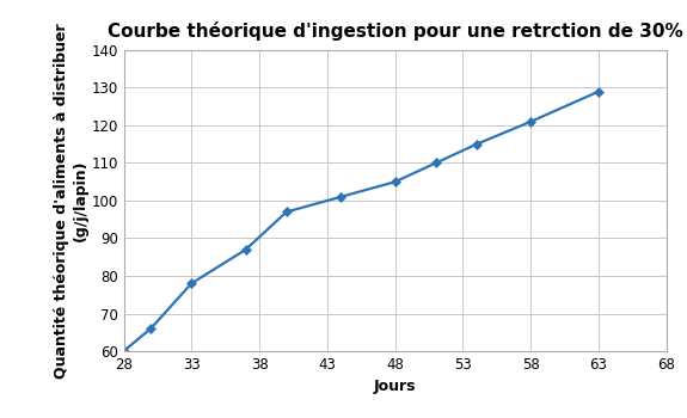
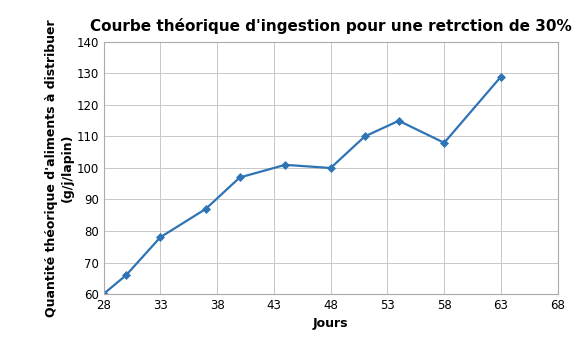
48: 105 -> 100
58: 121 -> 108
